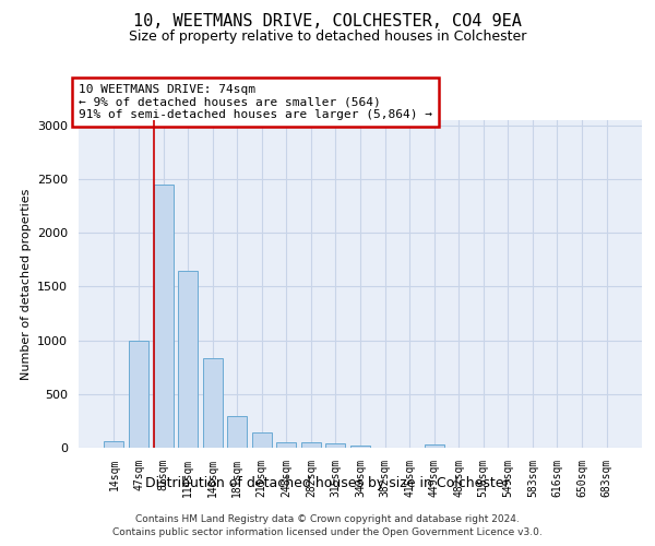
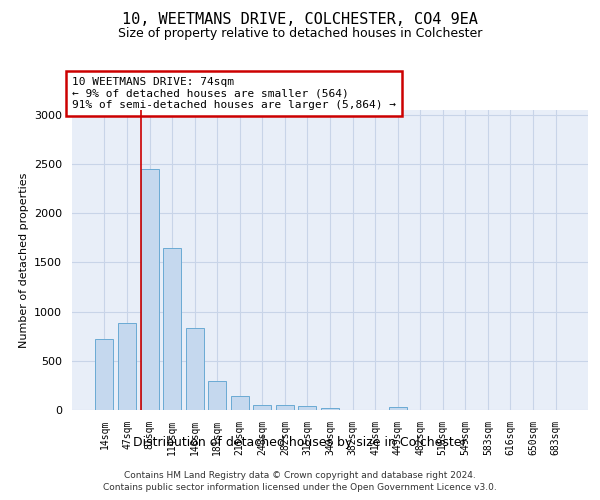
14sqm: 60 -> 720
47sqm: 1000 -> 880
